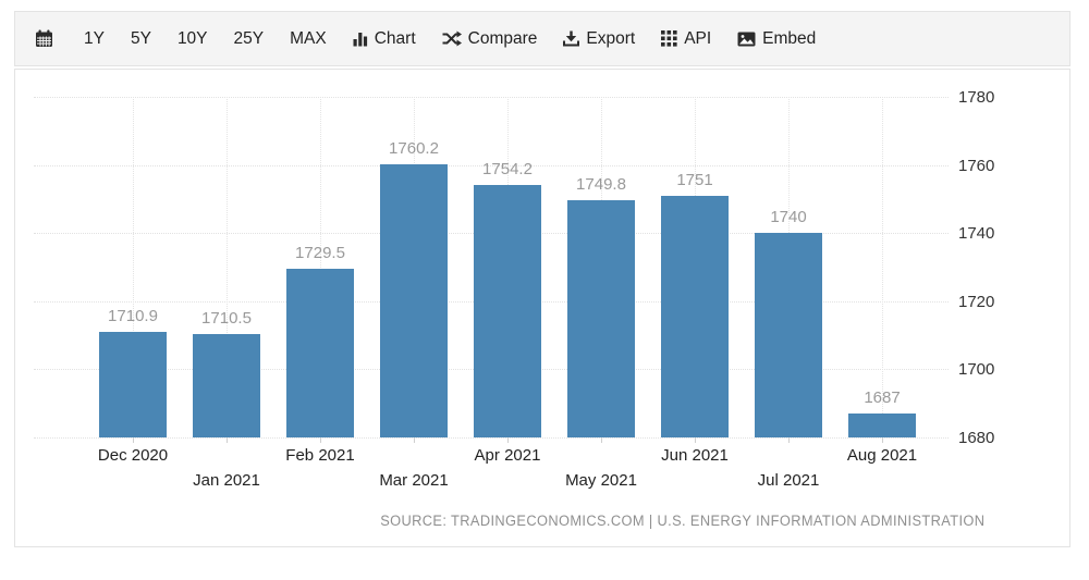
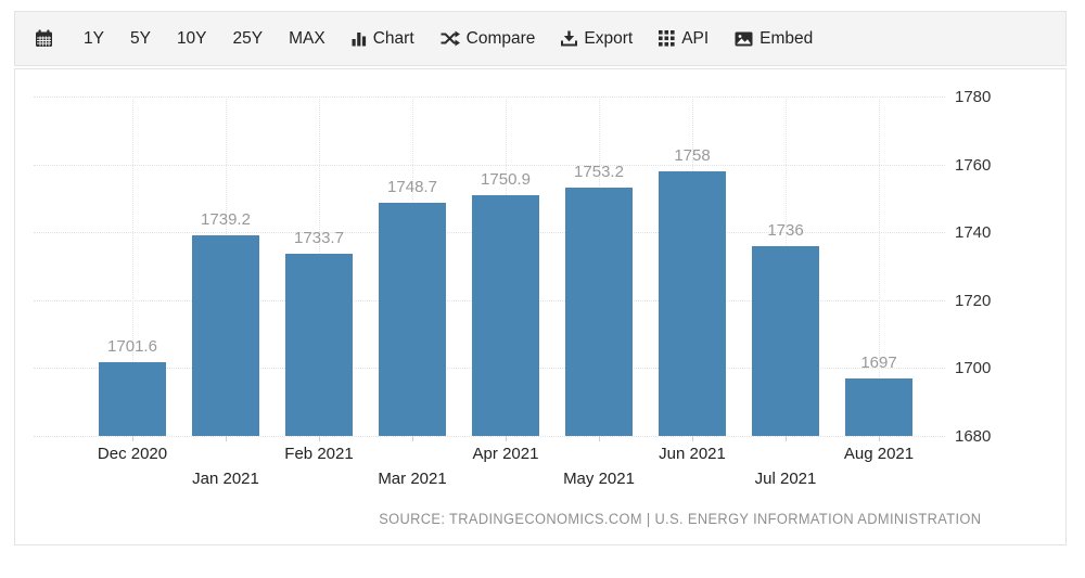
Dec 2020: 1710.9 -> 1701.6
Jan 2021: 1710.5 -> 1739.2
Feb 2021: 1729.5 -> 1733.7
Mar 2021: 1760.2 -> 1748.7
Apr 2021: 1754.2 -> 1750.9
May 2021: 1749.8 -> 1753.2
Jun 2021: 1751 -> 1758
Jul 2021: 1740 -> 1736
Aug 2021: 1687 -> 1697
